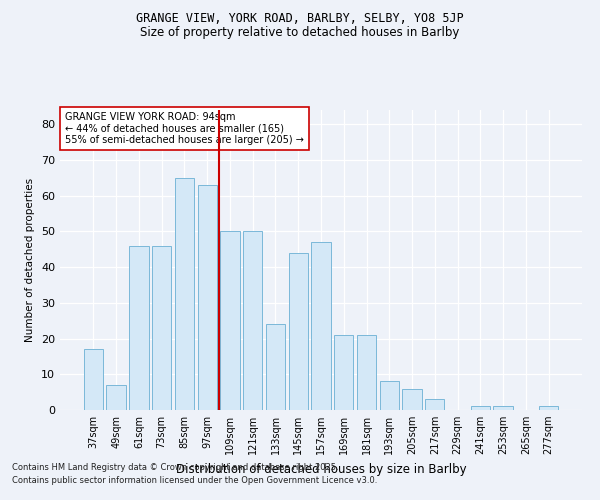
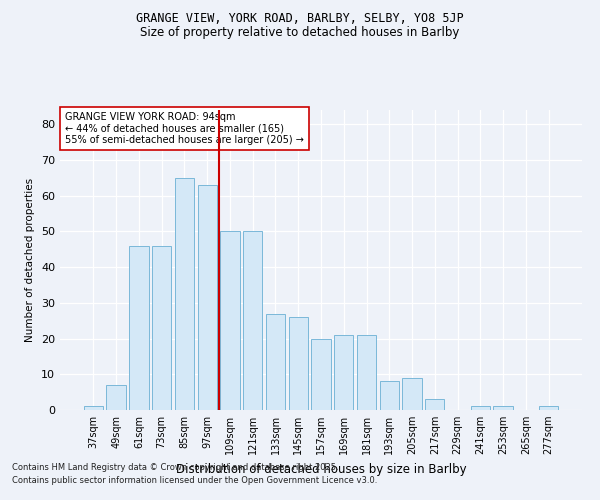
37sqm: 17 -> 1
133sqm: 24 -> 27
145sqm: 44 -> 26
157sqm: 47 -> 20
205sqm: 6 -> 9
